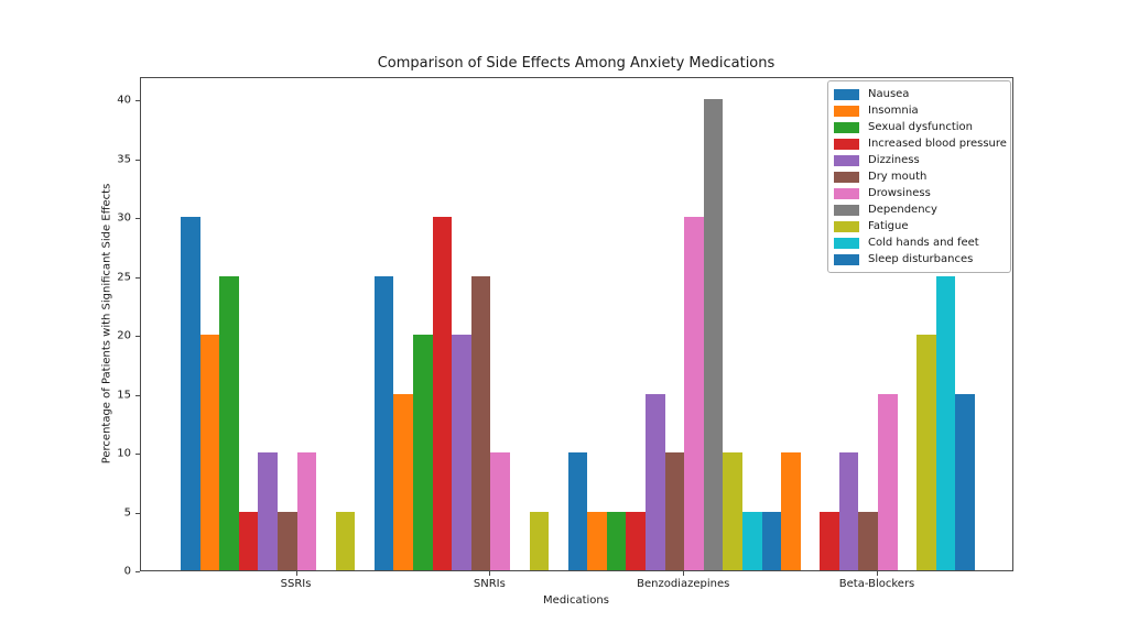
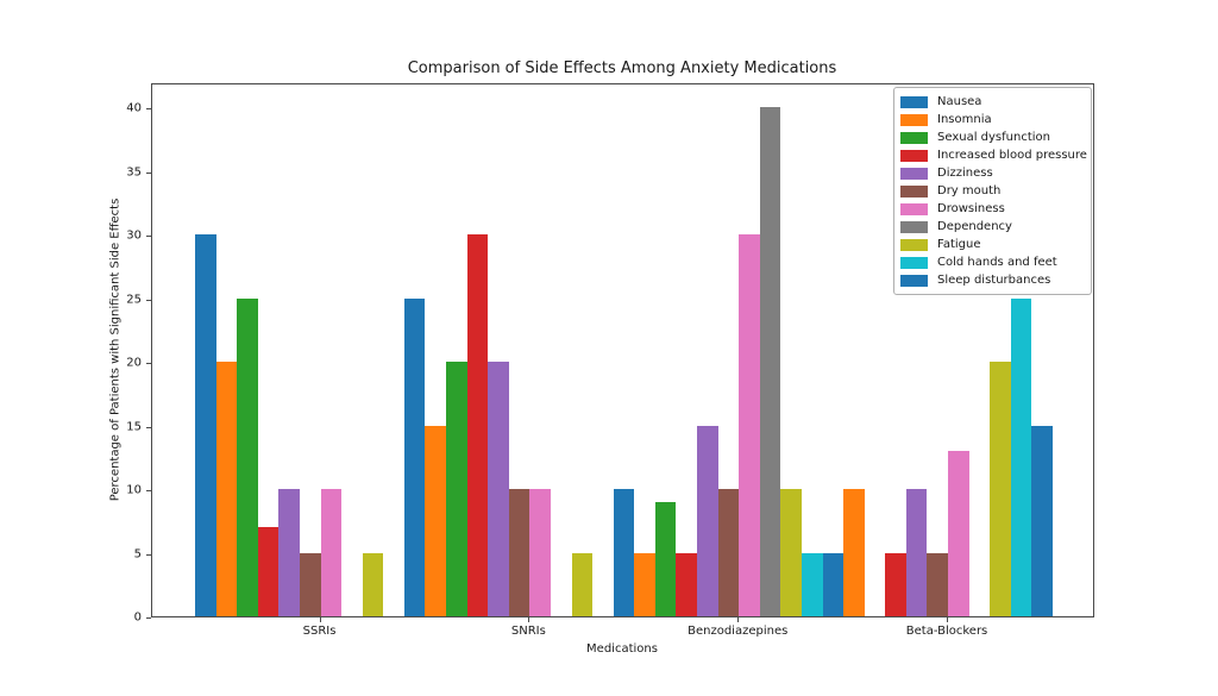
Increased blood pressure/SSRIs: 5 -> 7
Dry mouth/SNRIs: 25 -> 10
Sexual dysfunction/Benzodiazepines: 5 -> 9
Drowsiness/Beta-Blockers: 15 -> 13
